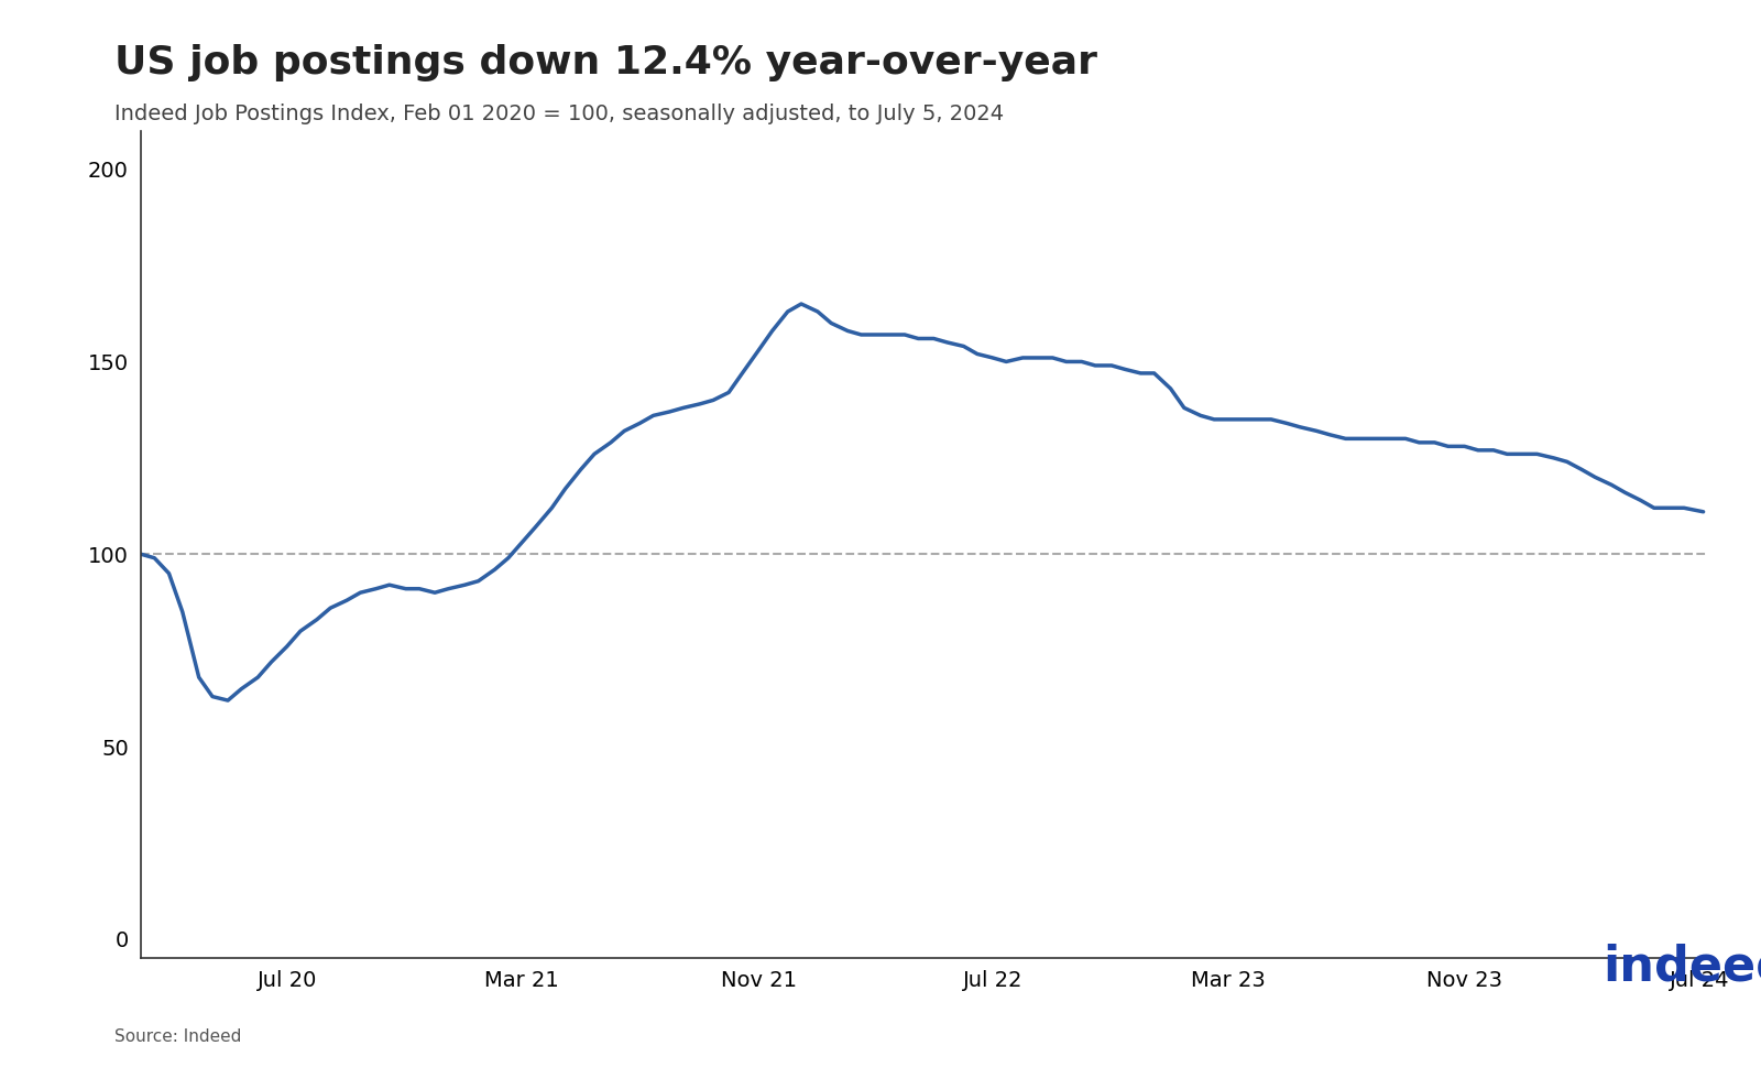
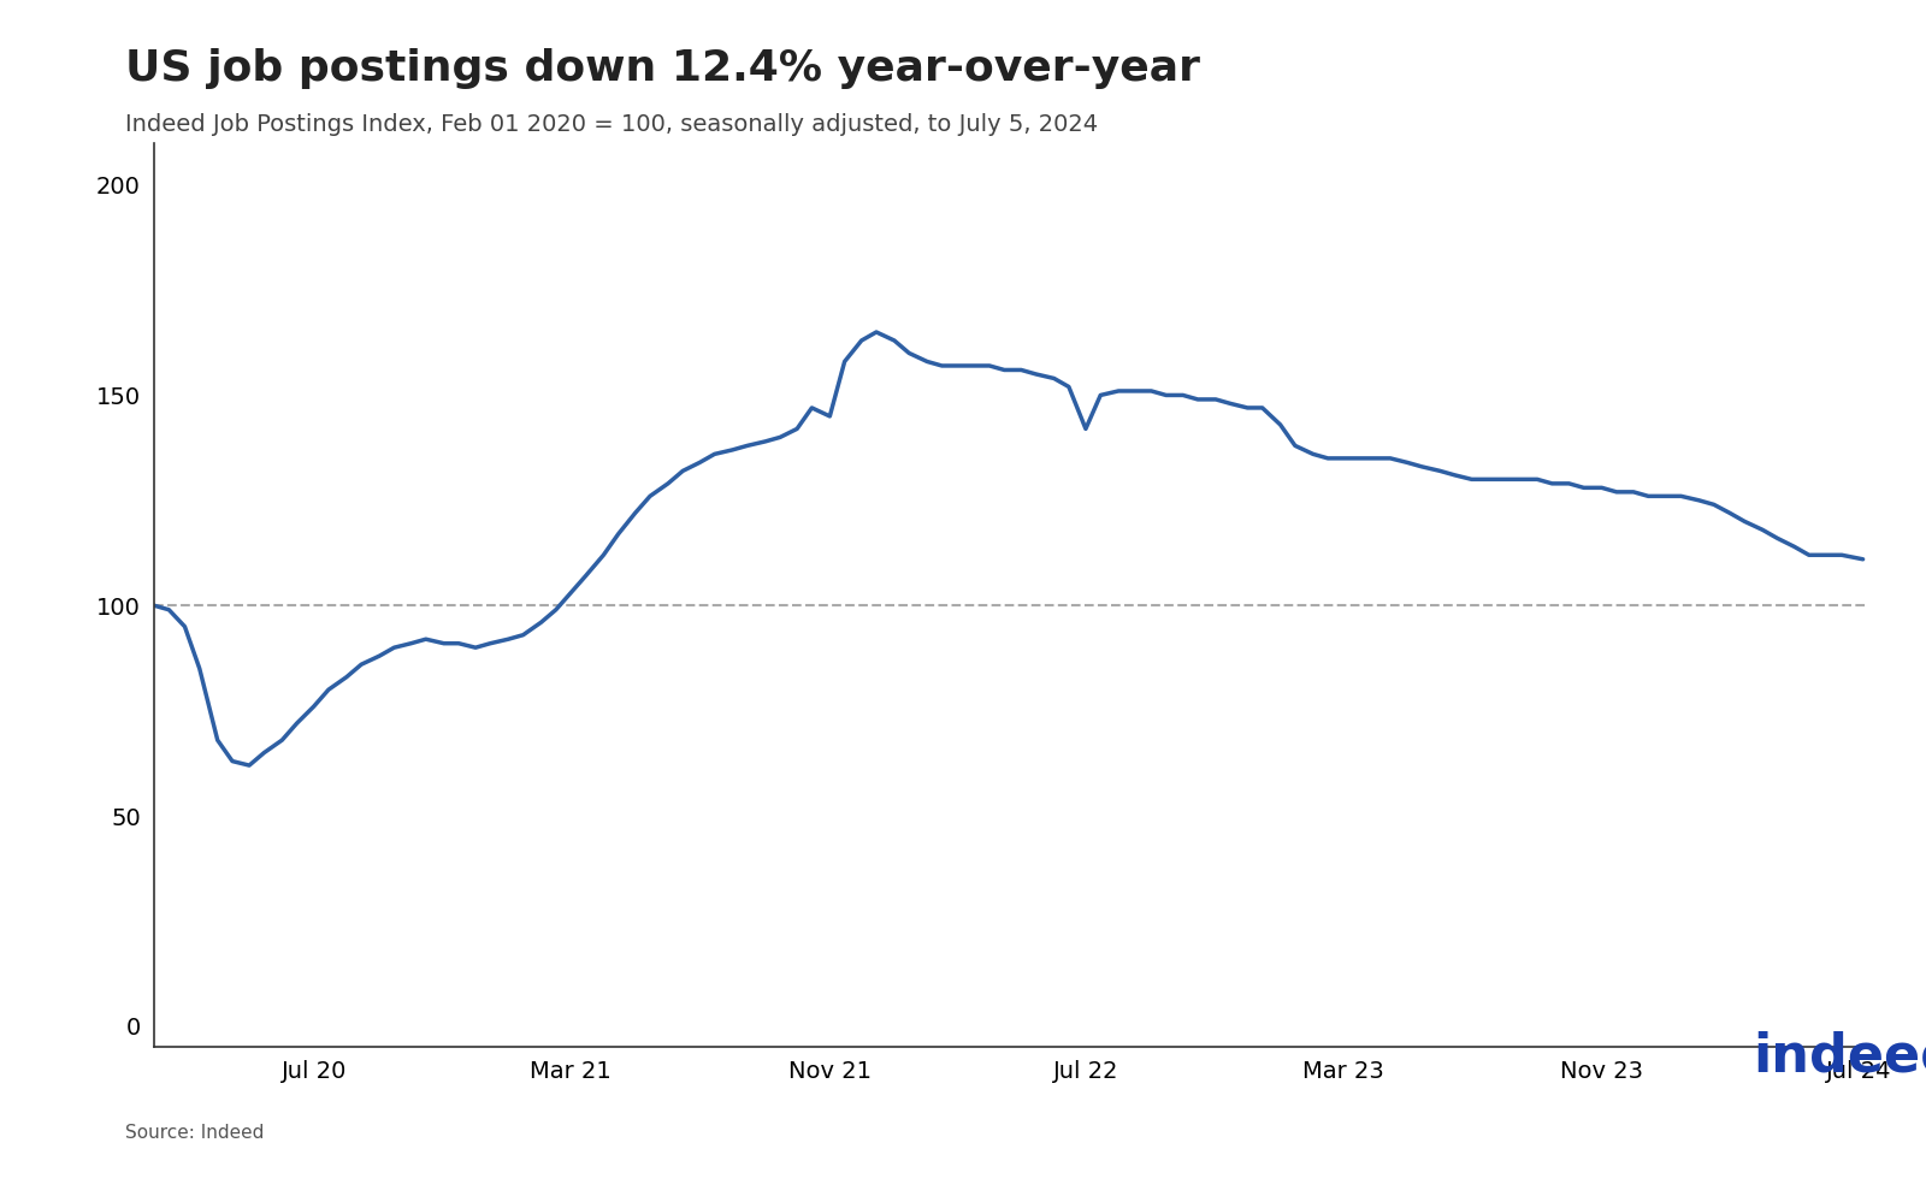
Nov 21: 153 -> 145
Jul 22: 151 -> 142
